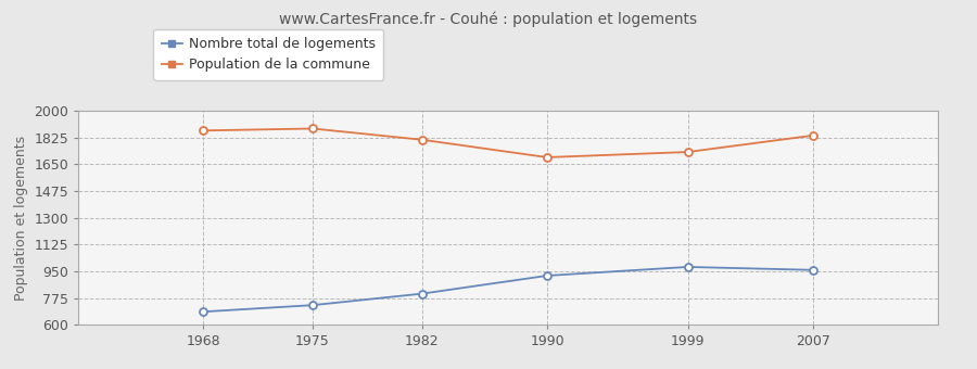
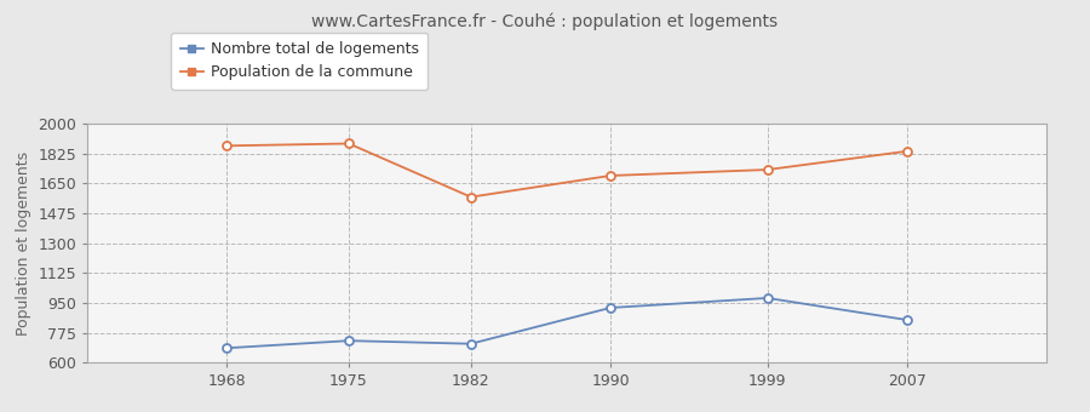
Nombre total de logements/1982: 800 -> 710
Population de la commune/1982: 1810 -> 1570
Nombre total de logements/2007: 960 -> 850
